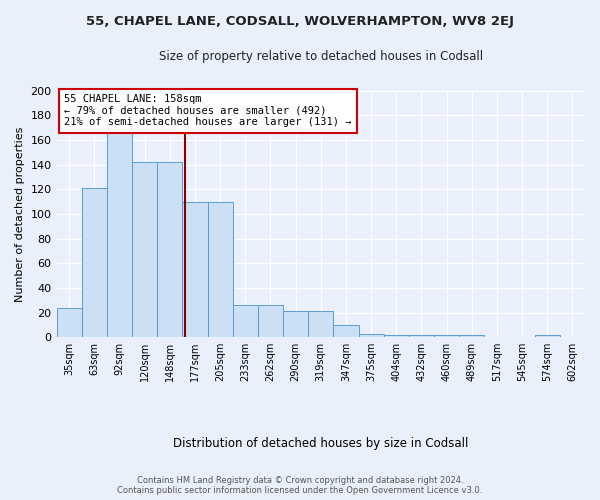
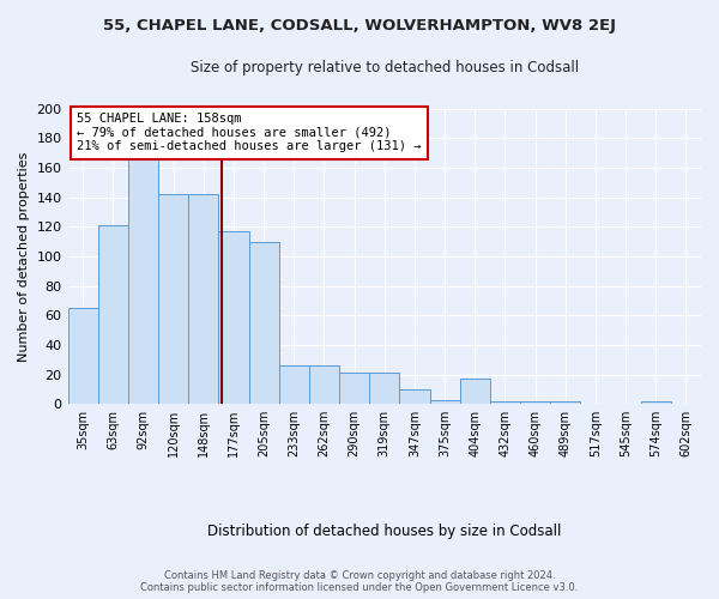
35sqm: 24 -> 65
177sqm: 110 -> 117
404sqm: 2 -> 17
